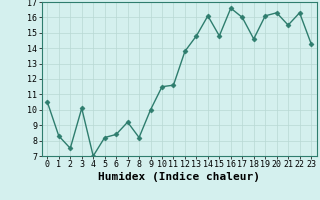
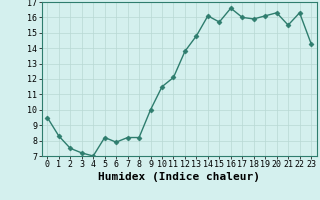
0: 10.5 -> 9.5
3: 10.1 -> 7.2
6: 8.4 -> 7.9
7: 9.2 -> 8.2
11: 11.6 -> 12.1
15: 14.8 -> 15.7
18: 14.6 -> 15.9
